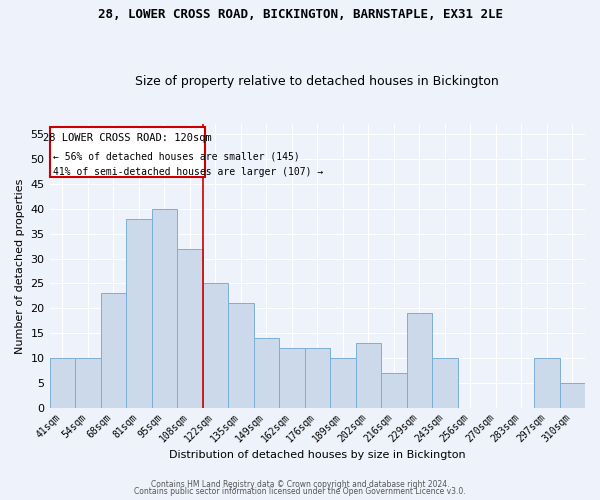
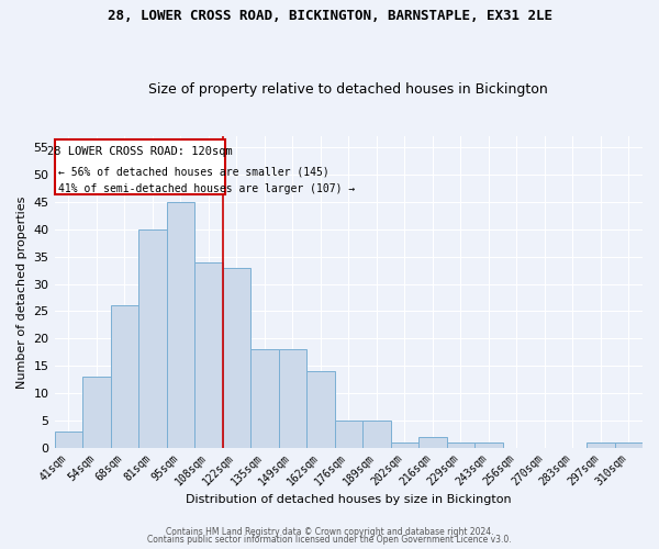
41sqm: 10 -> 3
54sqm: 10 -> 13
68sqm: 23 -> 26
81sqm: 38 -> 40
95sqm: 40 -> 45
108sqm: 32 -> 34
122sqm: 25 -> 33
135sqm: 21 -> 18
149sqm: 14 -> 18
162sqm: 12 -> 14
176sqm: 12 -> 5
189sqm: 10 -> 5
202sqm: 13 -> 1
216sqm: 7 -> 2
229sqm: 19 -> 1
243sqm: 10 -> 1
297sqm: 10 -> 1
310sqm: 5 -> 1
